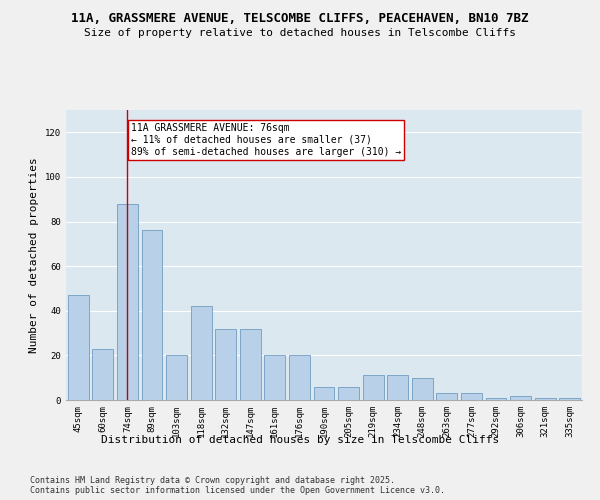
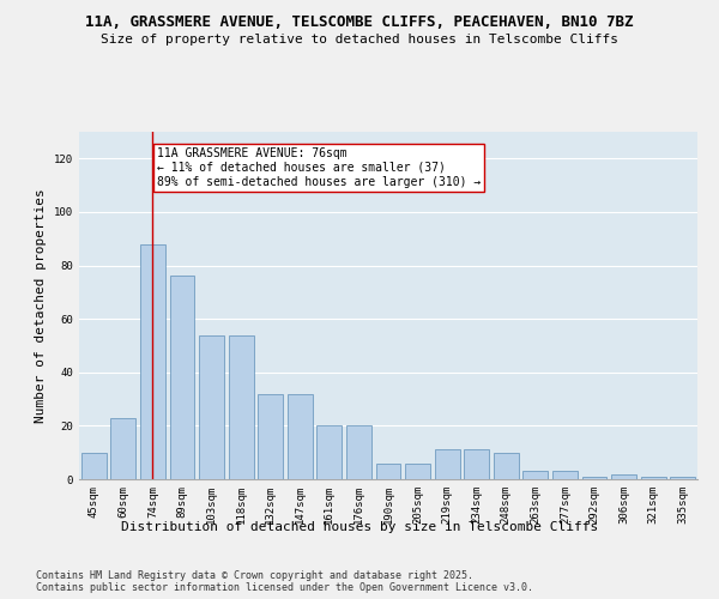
45sqm: 47 -> 10
103sqm: 20 -> 54
118sqm: 42 -> 54
